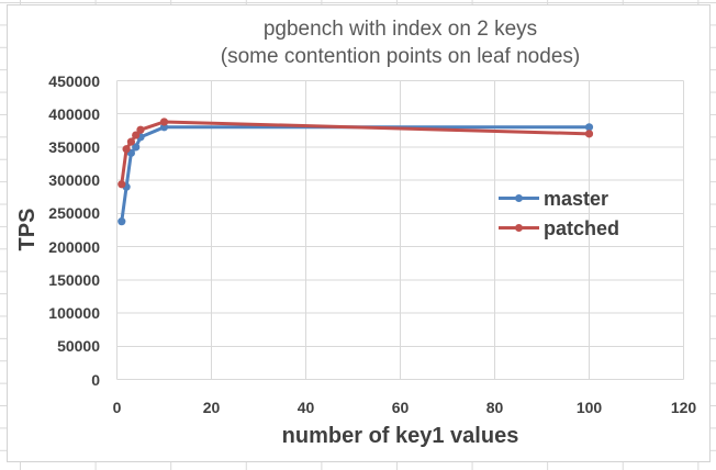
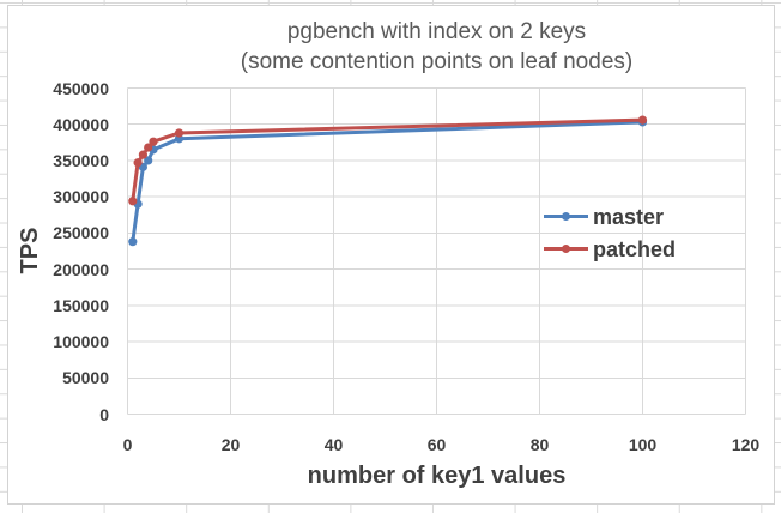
master/100: 380000 -> 400000
patched/100: 370000 -> 410000
